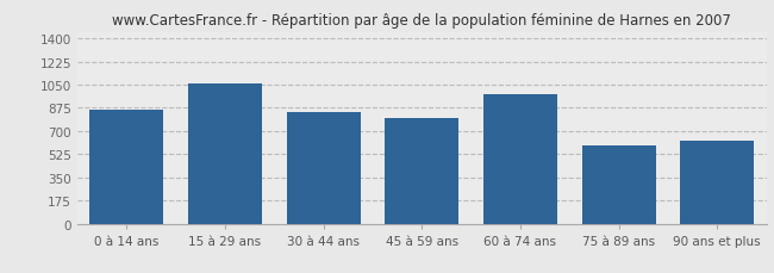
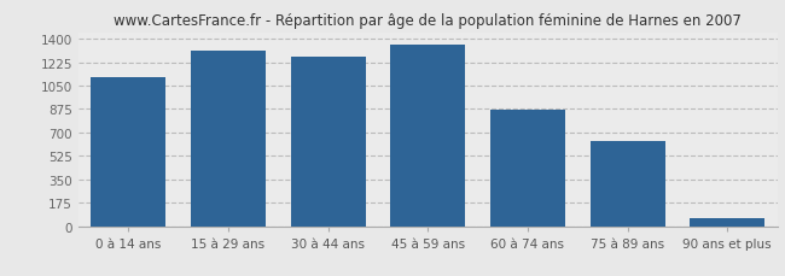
0 à 14 ans: 860 -> 1120
15 à 29 ans: 1060 -> 1320
30 à 44 ans: 840 -> 1260
45 à 59 ans: 800 -> 1360
60 à 74 ans: 980 -> 870
75 à 89 ans: 590 -> 640
90 ans et plus: 630 -> 60
